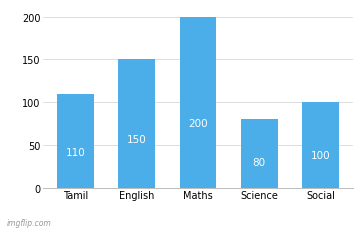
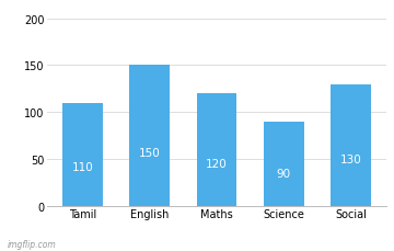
Maths: 200 -> 120
Science: 80 -> 90
Social: 100 -> 130
